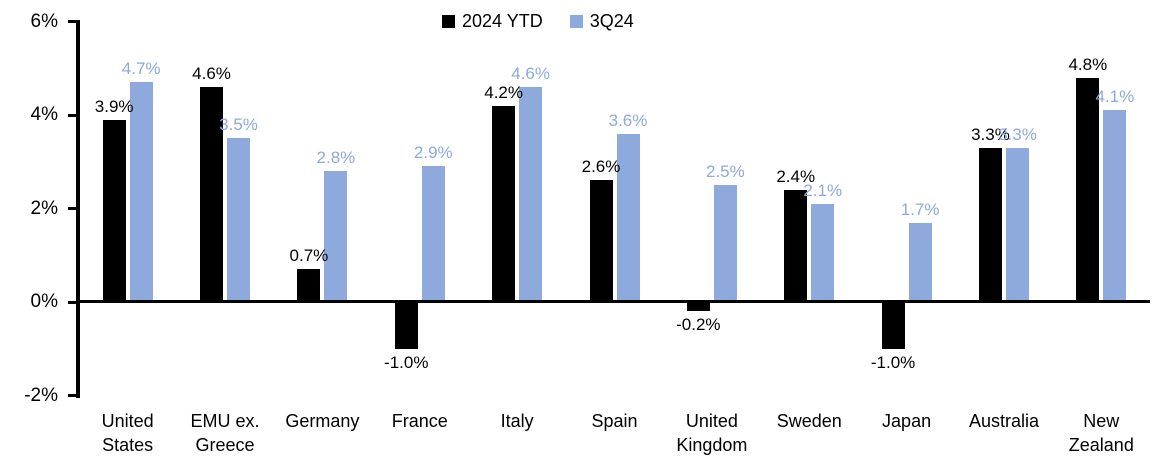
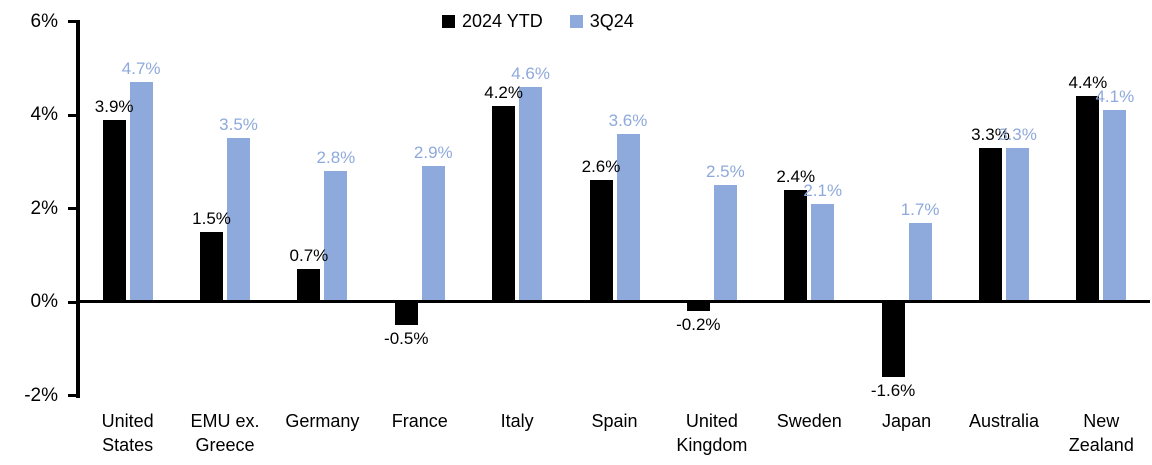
2024 YTD/EMU ex. Greece: 4.6% -> 1.5%
2024 YTD/France: -1.0% -> -0.5%
2024 YTD/Japan: -1.0% -> -1.6%
2024 YTD/New Zealand: 4.8% -> 4.4%
